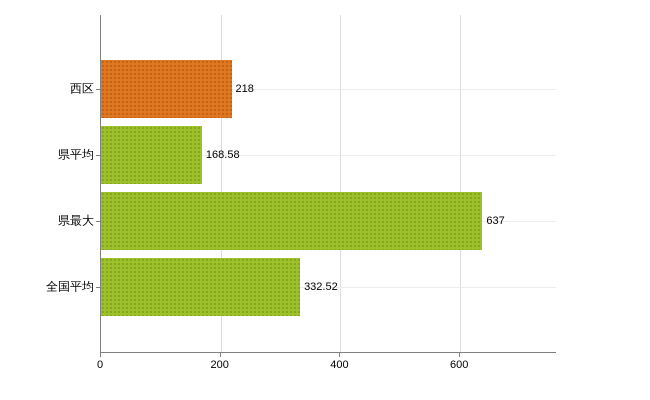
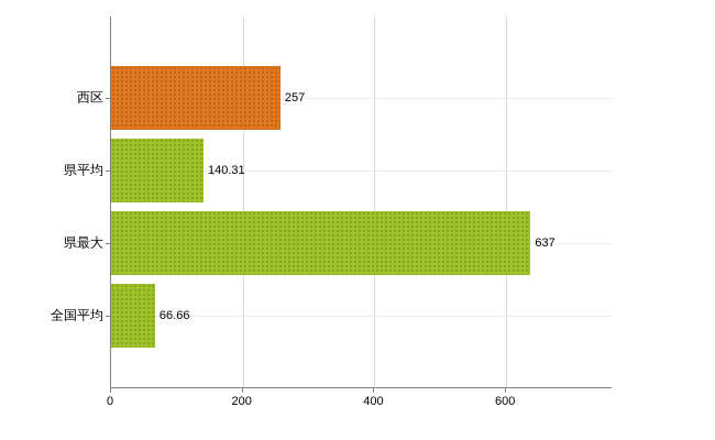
西区: 218 -> 257
県平均: 168.58 -> 140.31
全国平均: 332.52 -> 66.66
